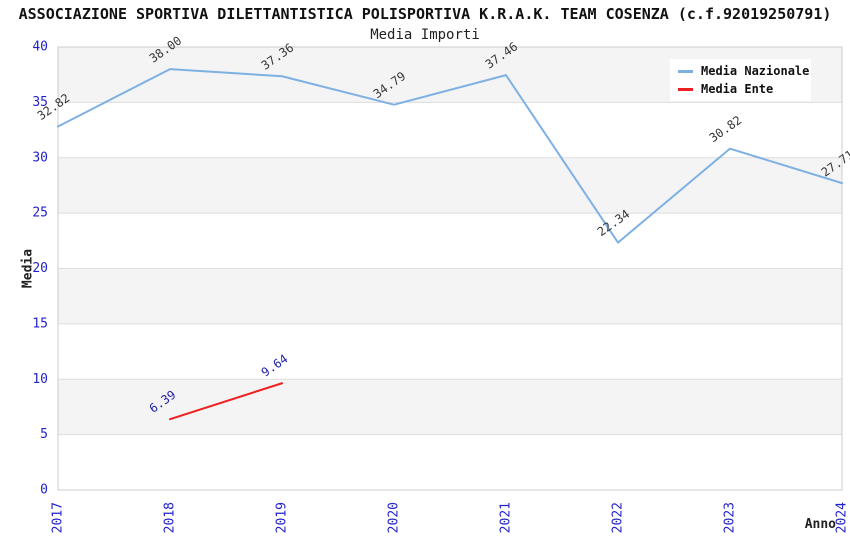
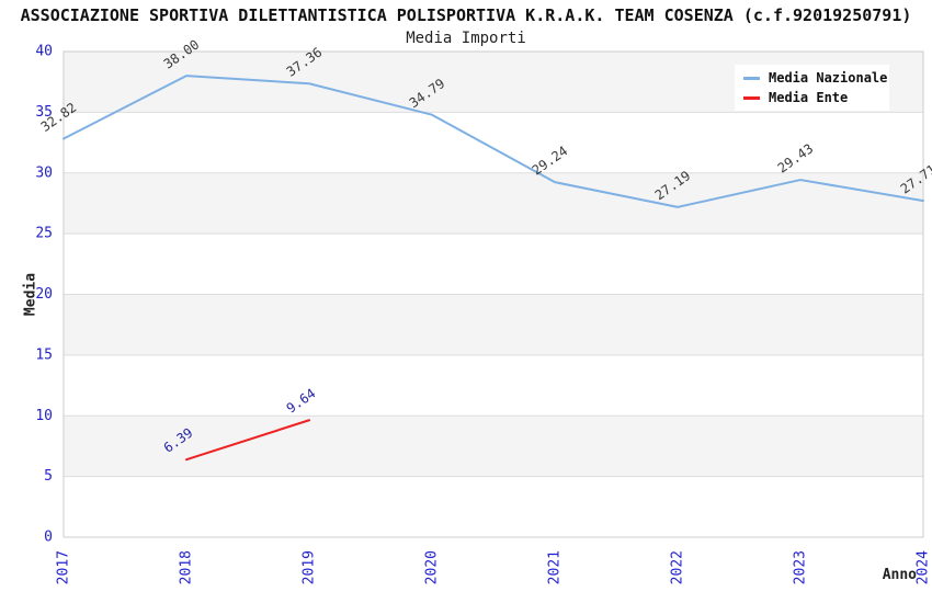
Media Nazionale/2021: 37.46 -> 29.24
Media Nazionale/2022: 22.34 -> 27.19
Media Nazionale/2023: 30.82 -> 29.43
